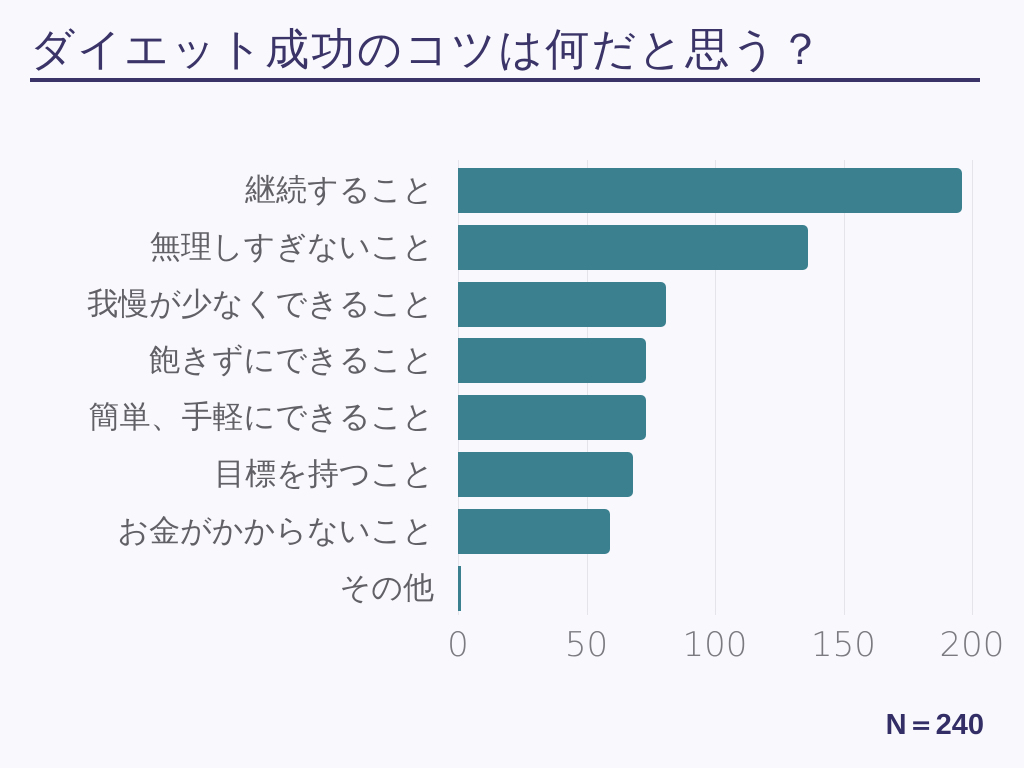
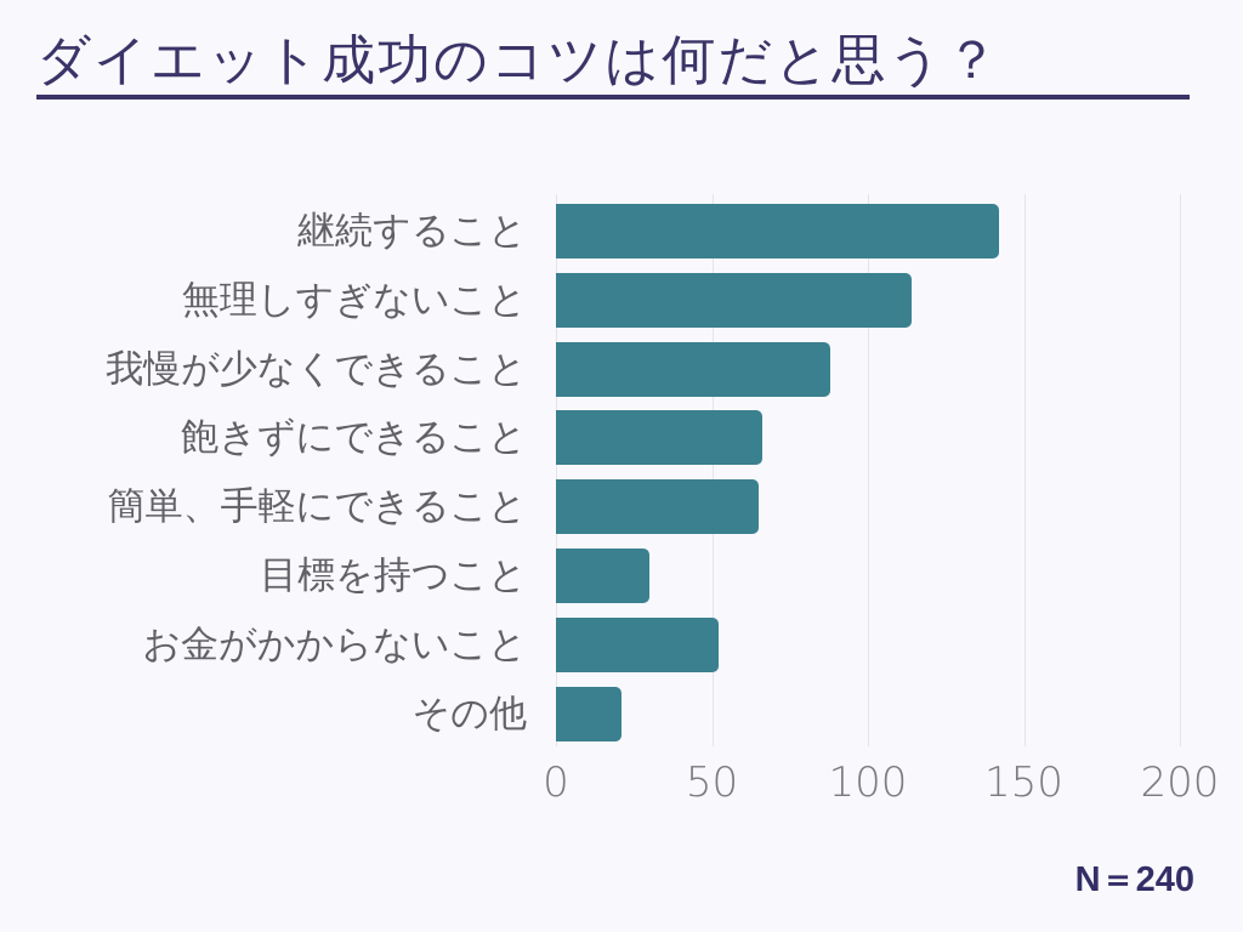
継続すること: 196 -> 142
無理しすぎないこと: 136 -> 114
我慢が少なくできること: 81 -> 88
飽きずにできること: 73 -> 66
簡単、手軽にできること: 73 -> 65
目標を持つこと: 68 -> 30
お金がかからないこと: 59 -> 52
その他: 1 -> 21
